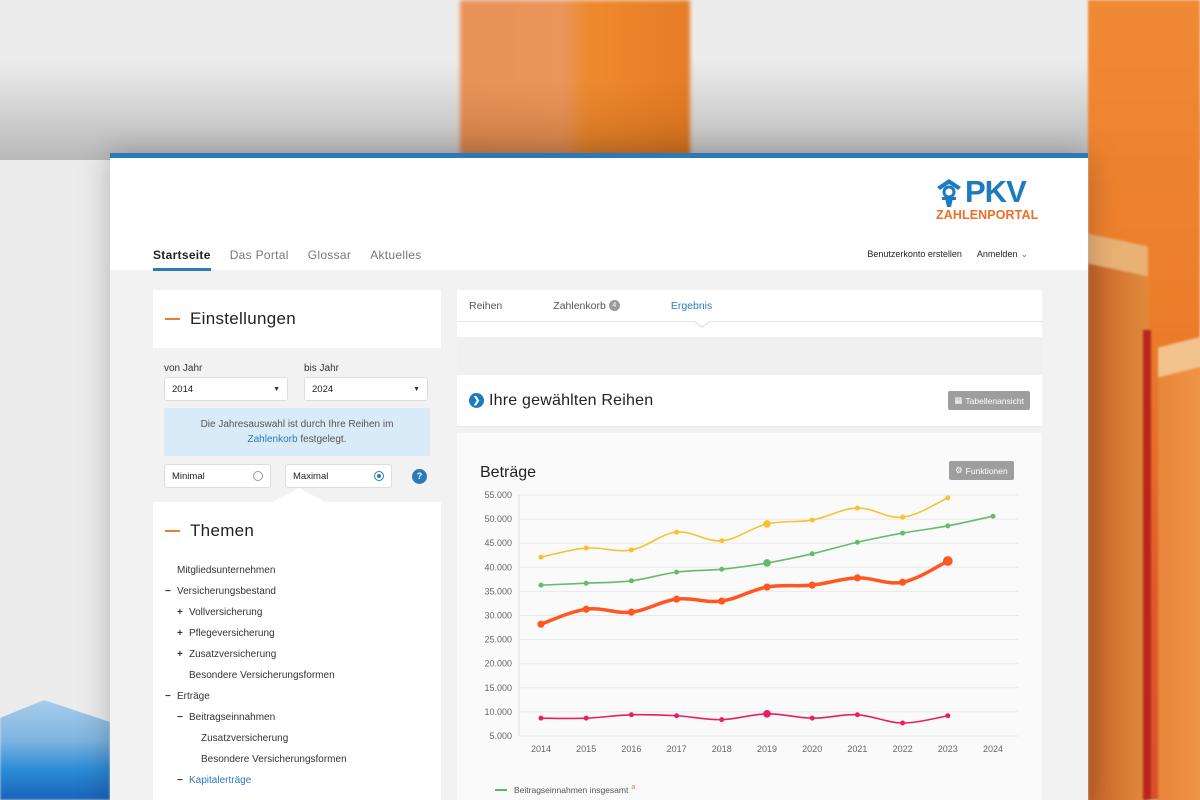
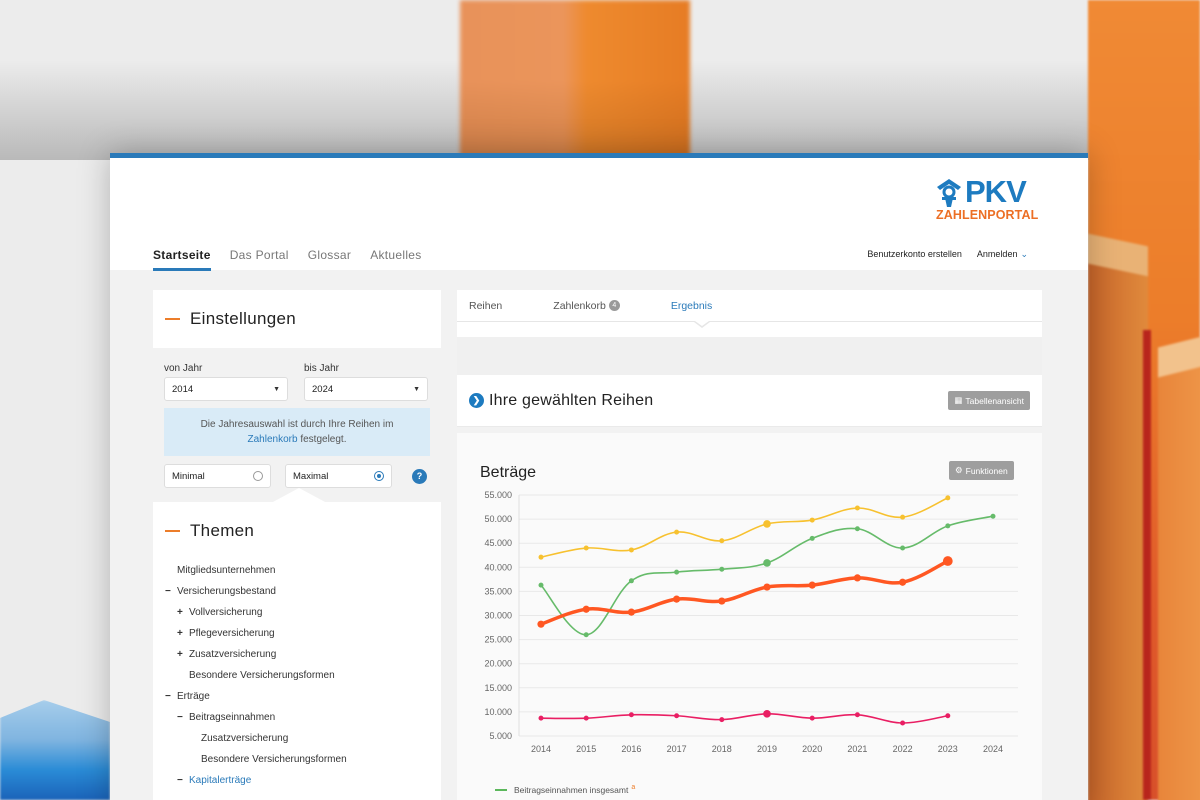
Beitragseinnahmen insgesamt/2015: 37000 -> 26000
Beitragseinnahmen insgesamt/2020: 43000 -> 46000
Beitragseinnahmen insgesamt/2021: 45000 -> 48000
Beitragseinnahmen insgesamt/2022: 47000 -> 44000
